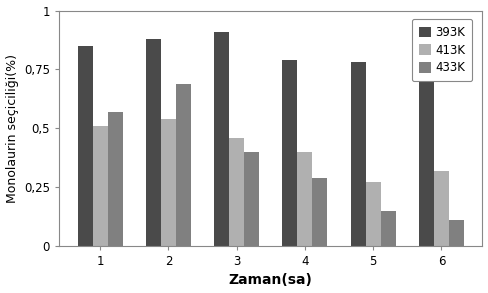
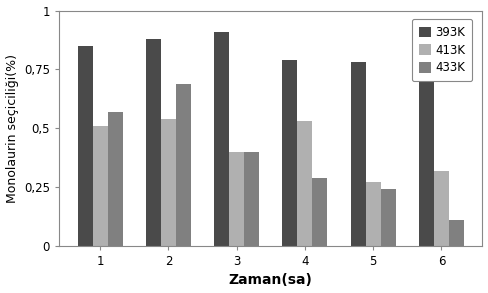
413K/3: 0,46 -> 0,40
413K/4: 0,40 -> 0,53
433K/5: 0,15 -> 0,24
